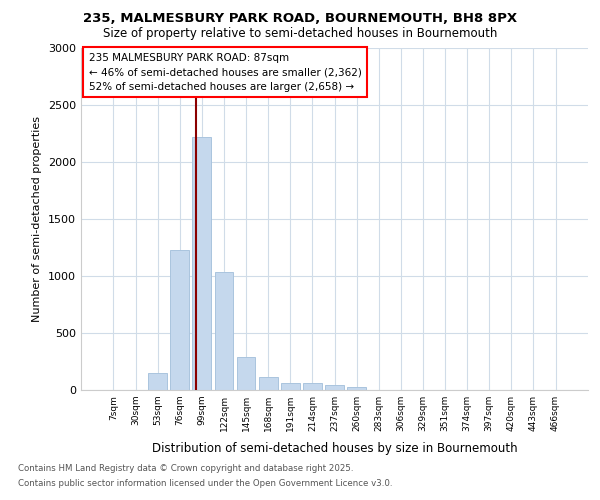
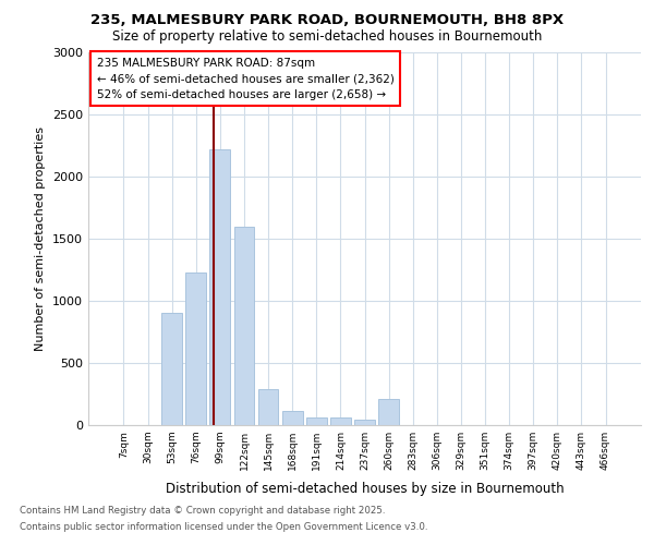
53sqm: 150 -> 900
122sqm: 1030 -> 1590
260sqm: 30 -> 210
